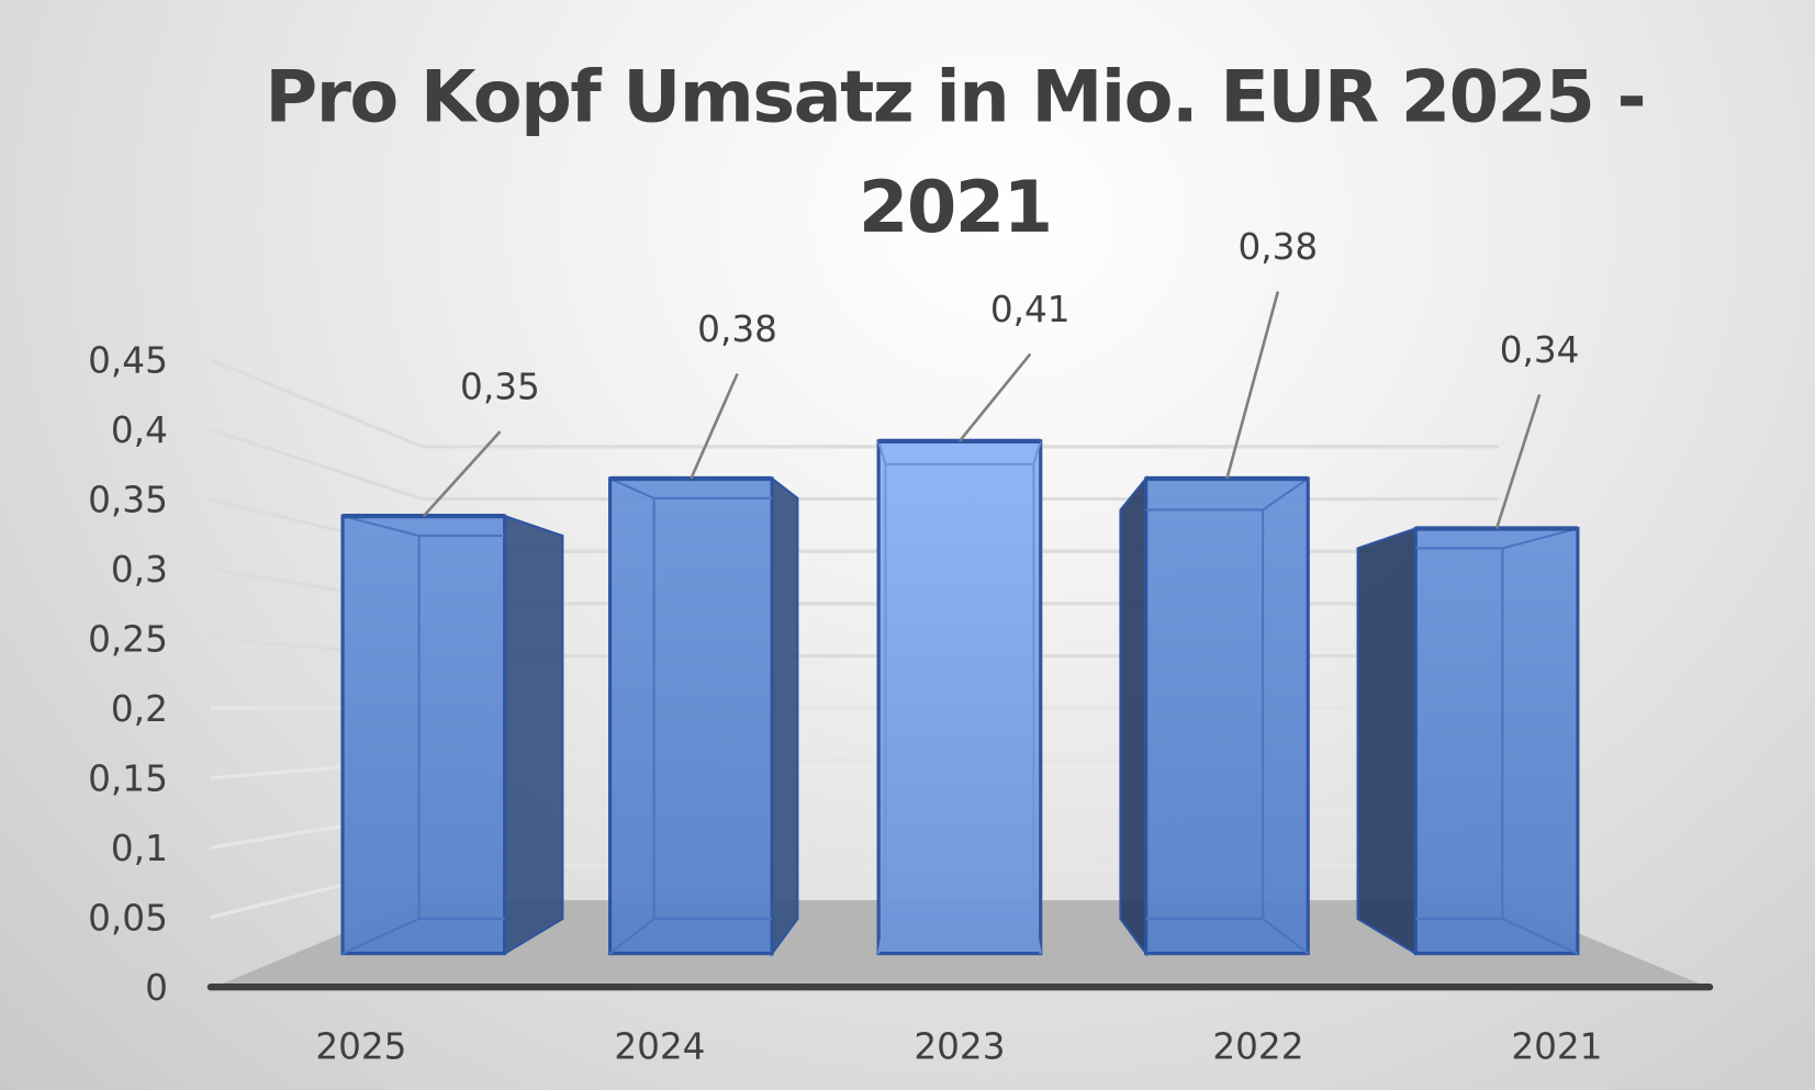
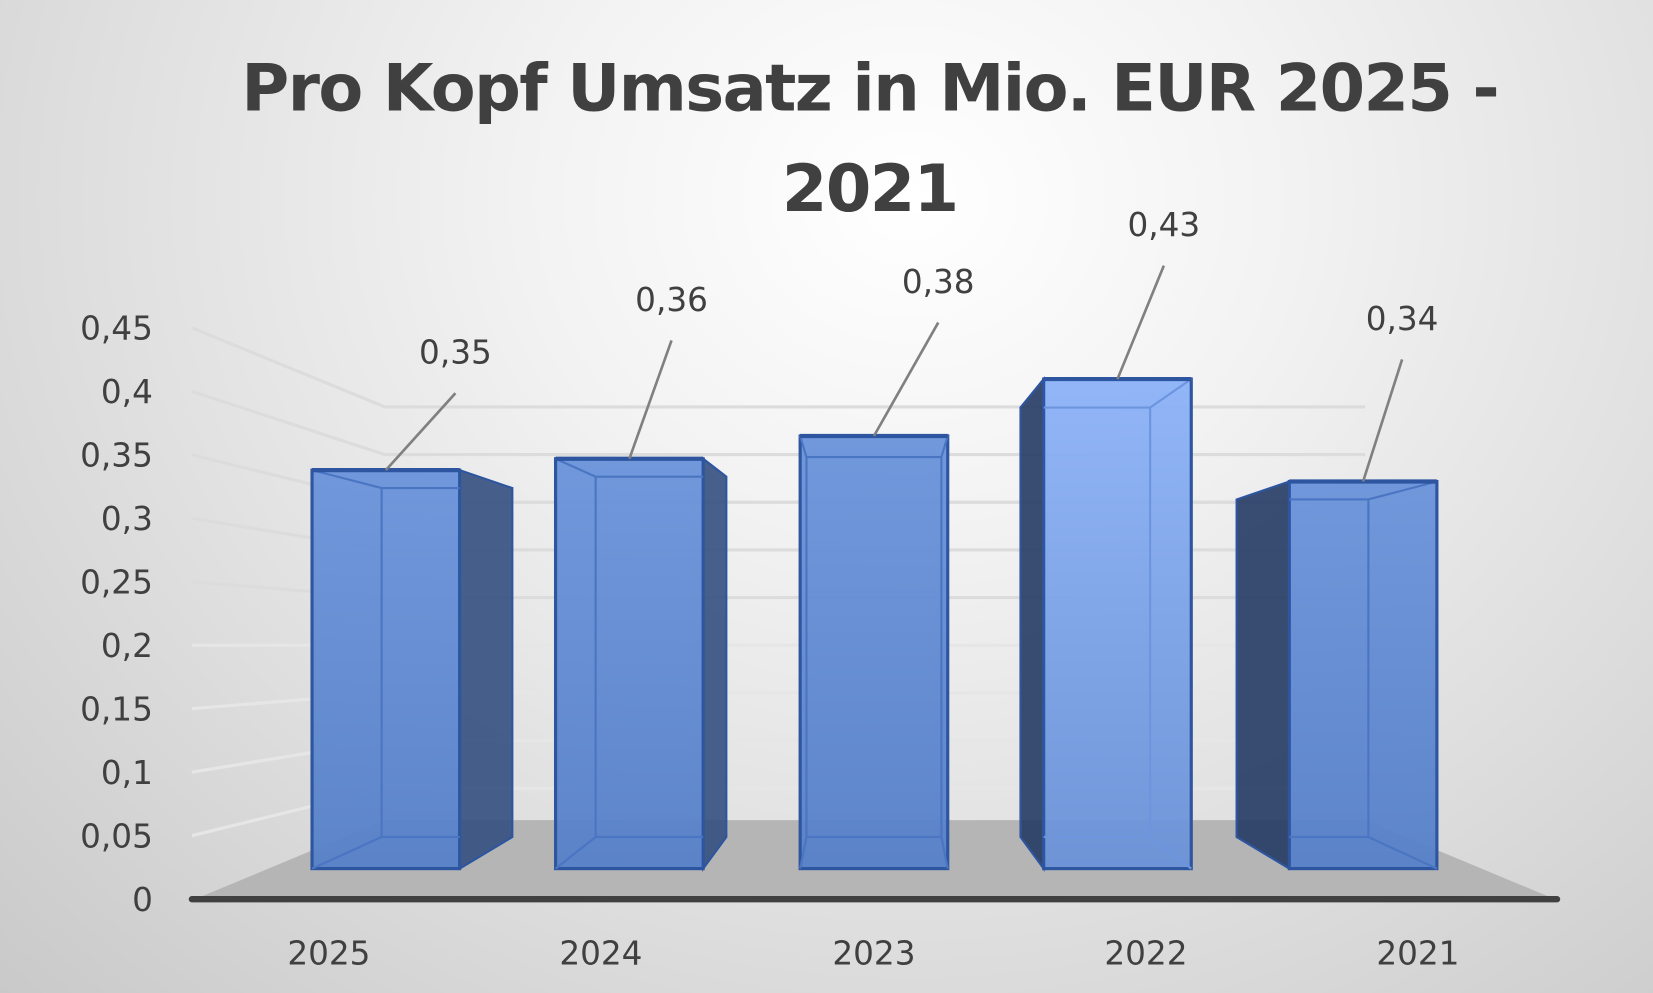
2024: 0,38 -> 0,36
2023: 0,41 -> 0,38
2022: 0,38 -> 0,43
